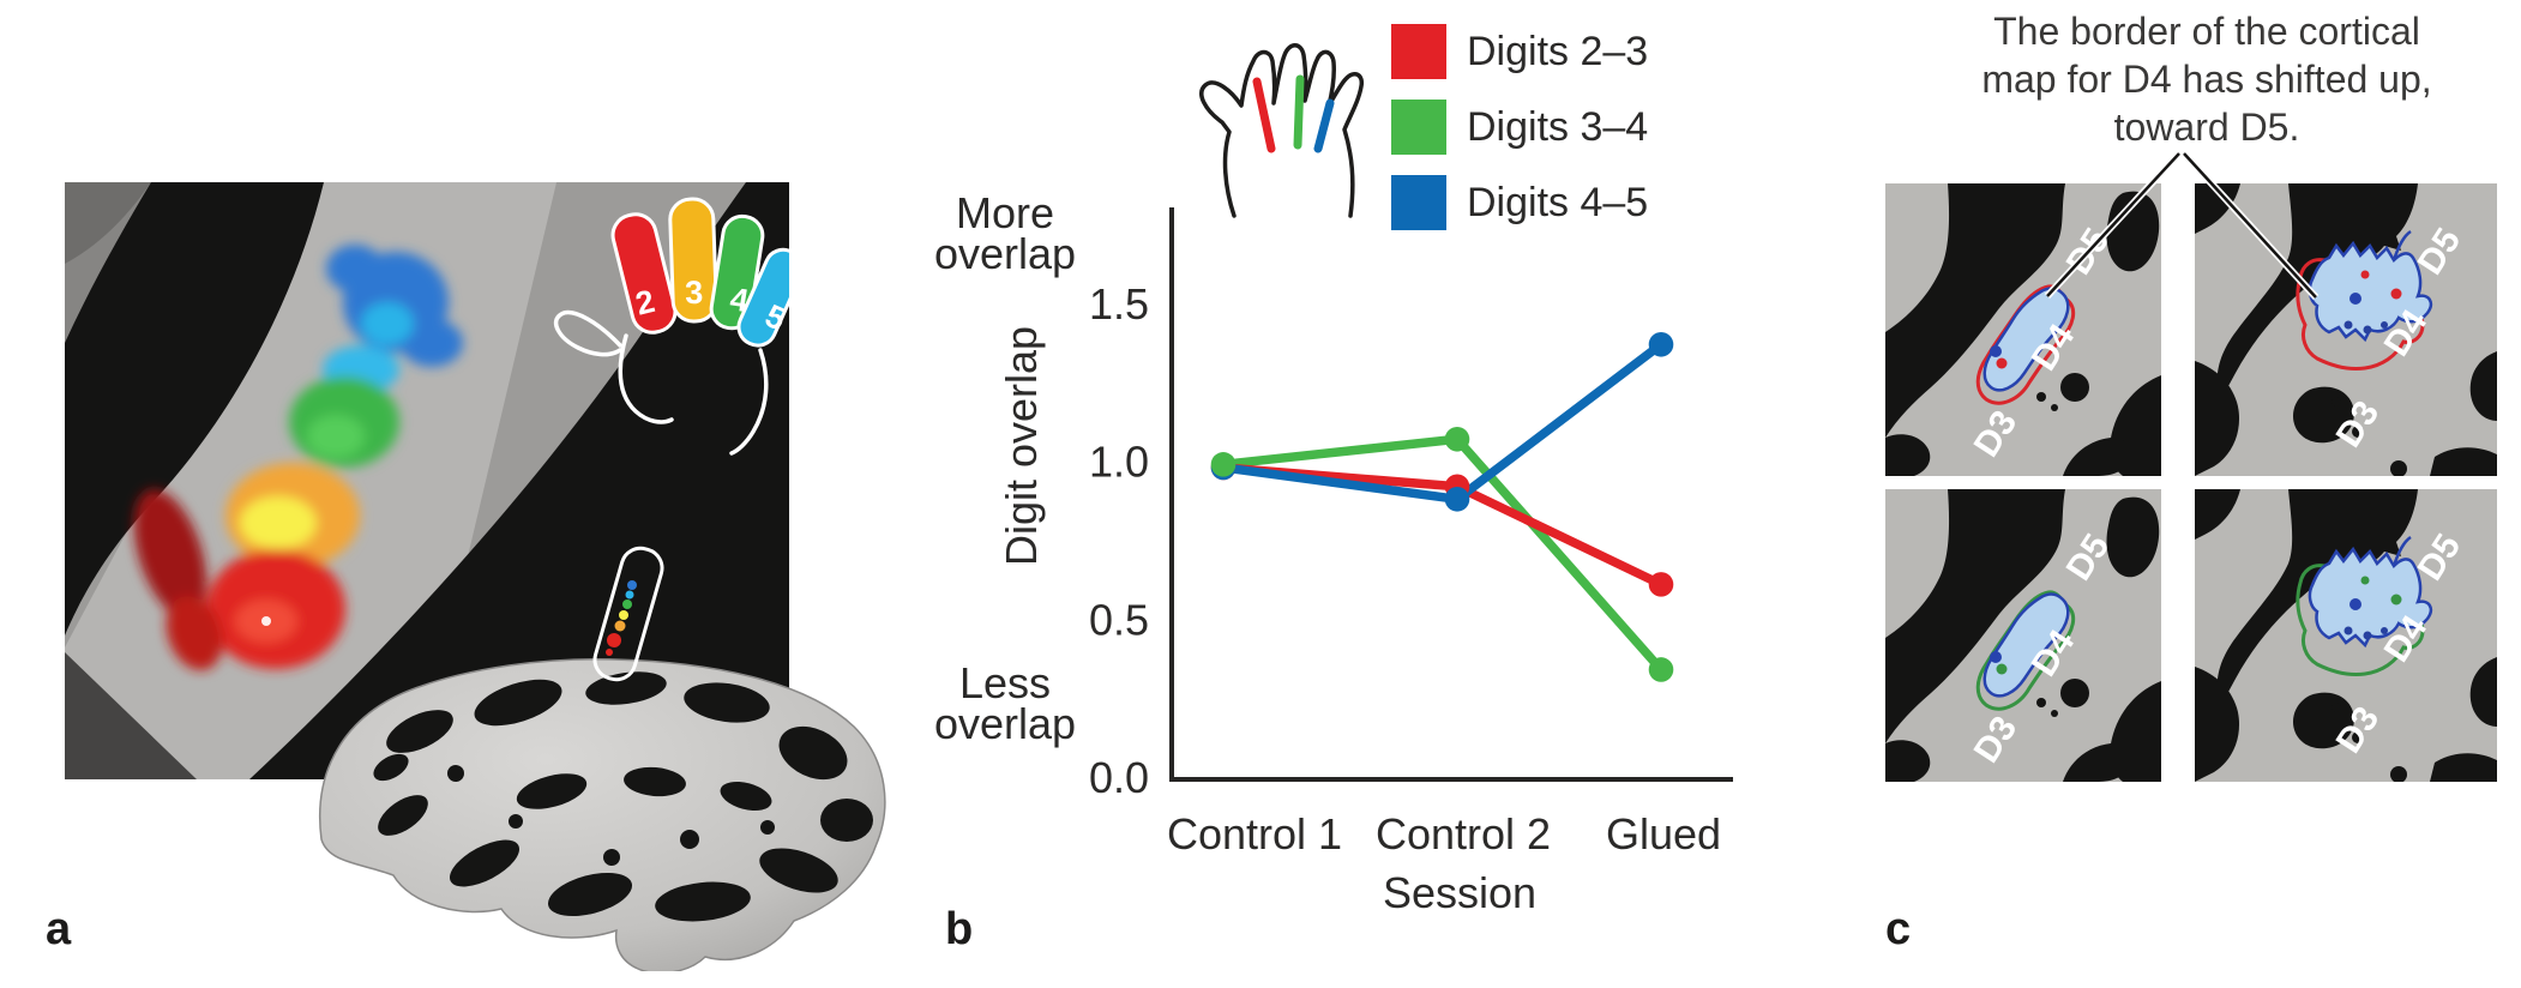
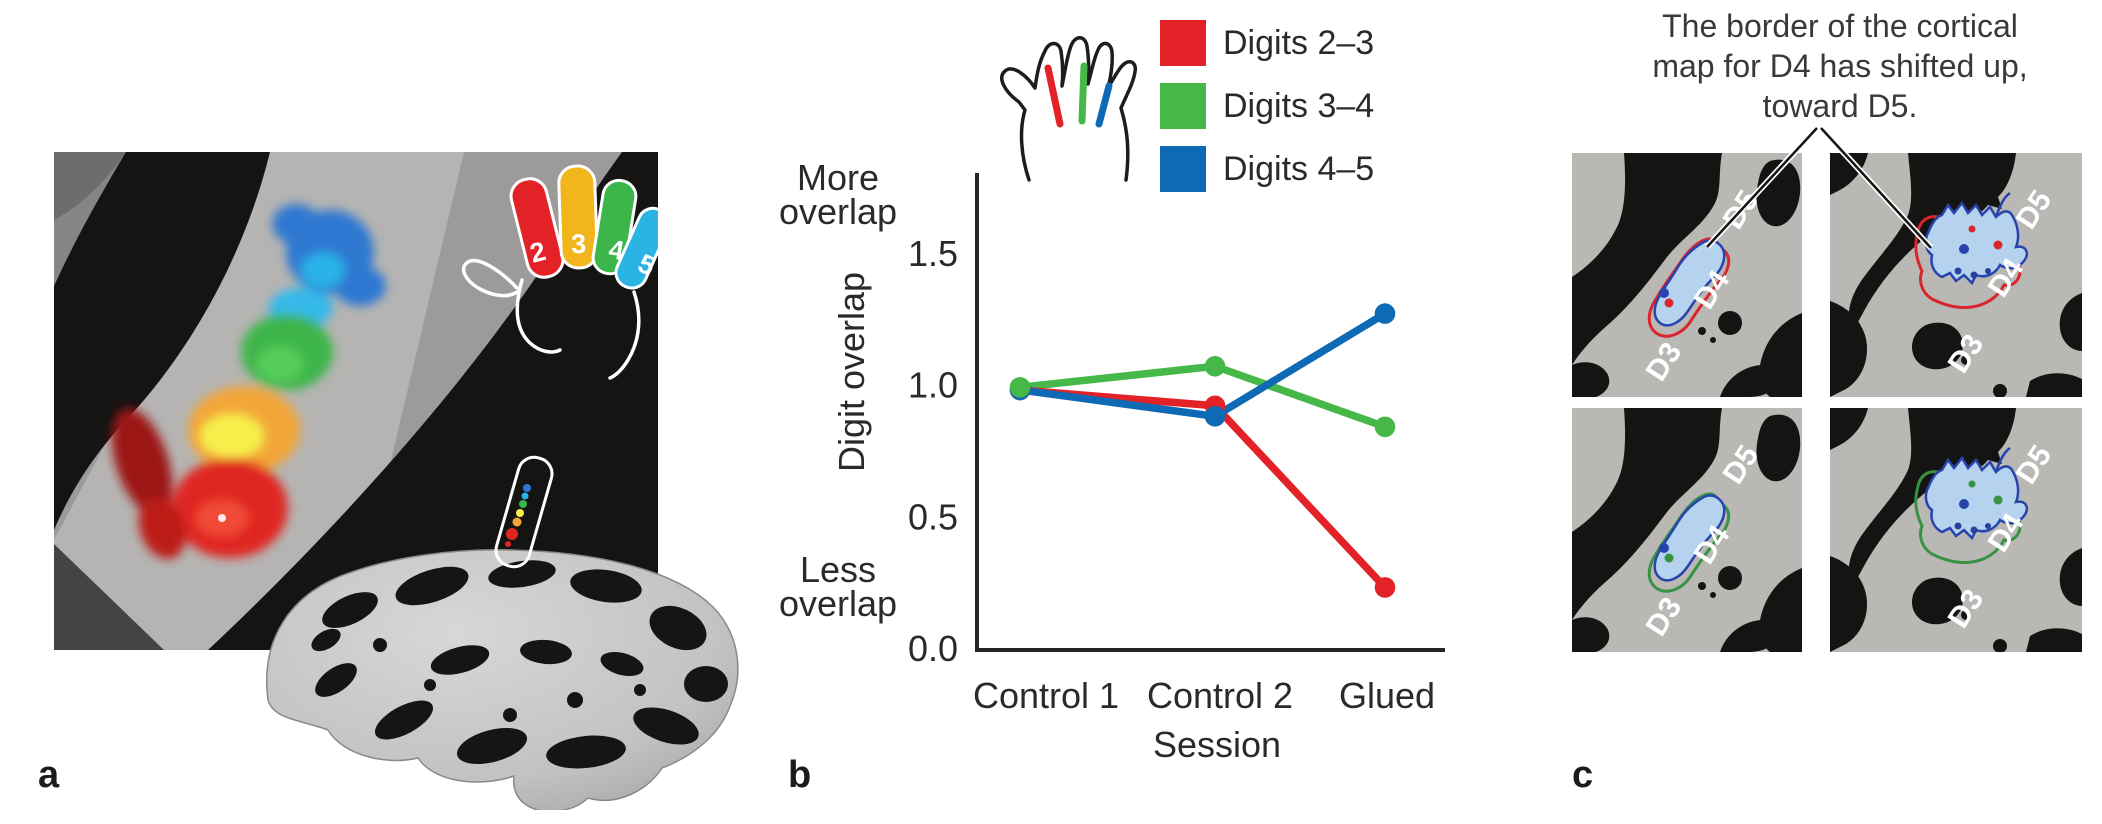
Digits 2–3/Glued: 0.61 -> 0.23
Digits 3–4/Glued: 0.34 -> 0.84
Digits 4–5/Glued: 1.37 -> 1.27
